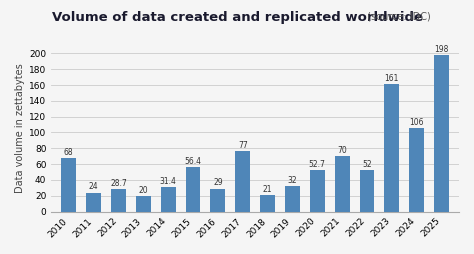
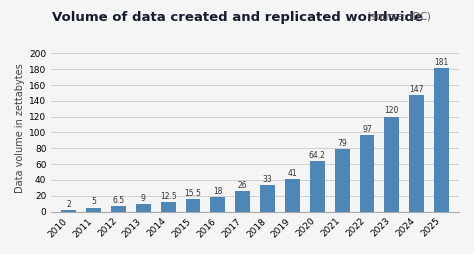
2010: 68 -> 2
2011: 24 -> 5
2012: 28.7 -> 6.5
2013: 20 -> 9
2014: 31.4 -> 12.5
2015: 56.4 -> 15.5
2016: 29 -> 18
2017: 77 -> 26
2018: 21 -> 33
2019: 32 -> 41
2020: 52.7 -> 64.2
2021: 70 -> 79
2022: 52 -> 97
2023: 161 -> 120
2024: 106 -> 147
2025: 198 -> 181
